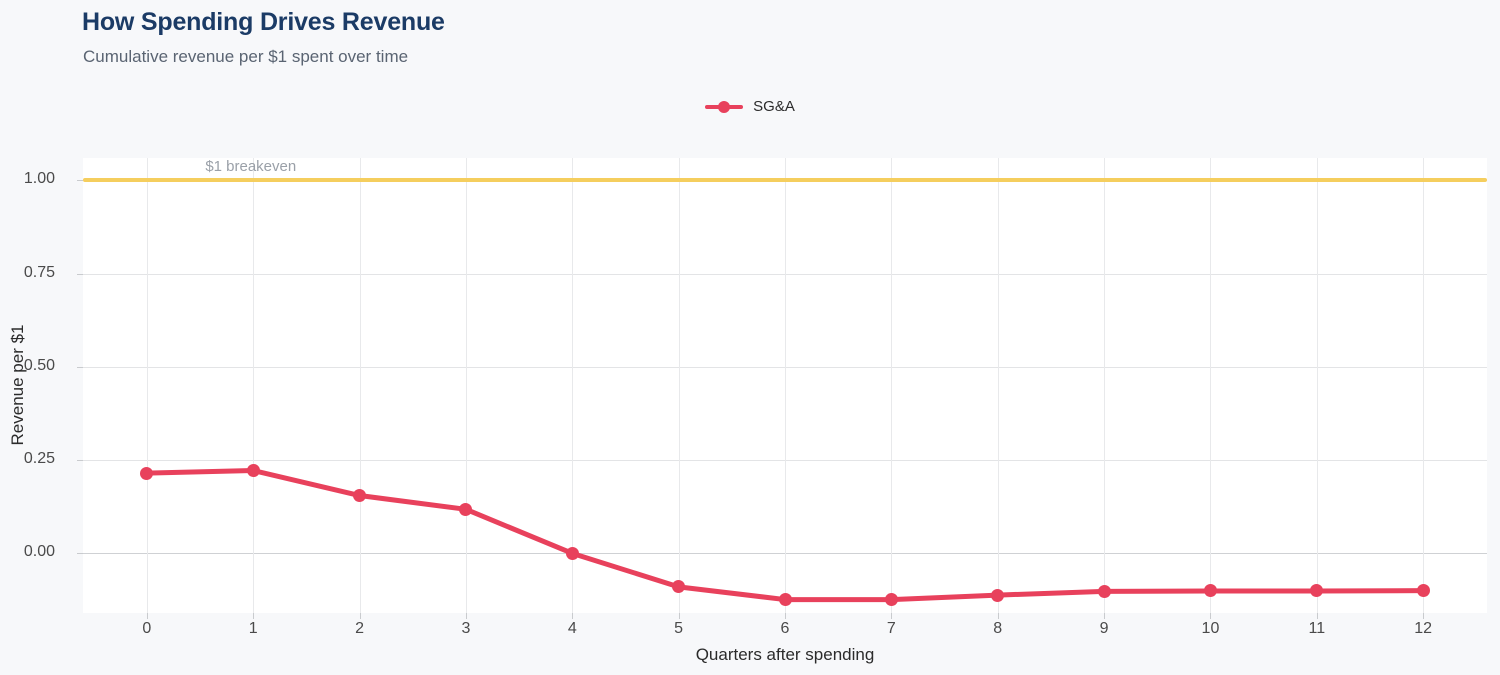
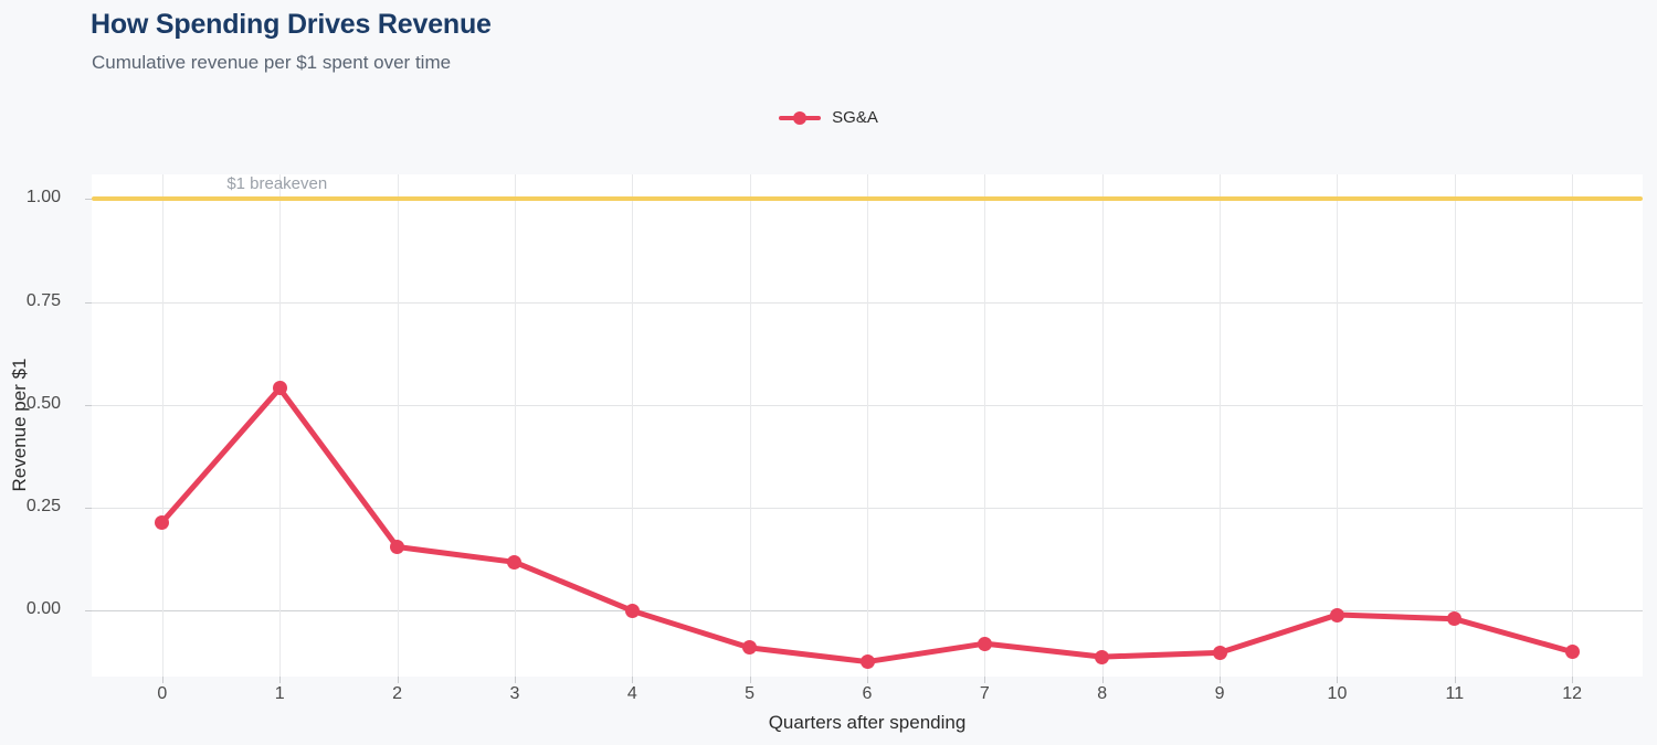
1: 0.22 -> 0.54
7: -0.12 -> -0.08
10: -0.10 -> -0.01
11: -0.10 -> -0.02
